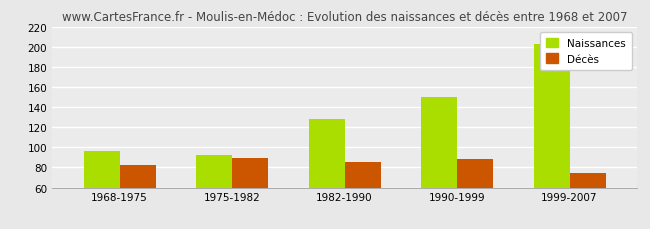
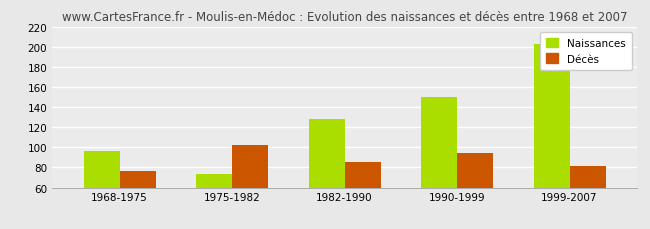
Décès/1968-1975: 82 -> 76
Naissances/1975-1982: 92 -> 74
Décès/1975-1982: 89 -> 102
Décès/1990-1999: 88 -> 94
Décès/1999-2007: 75 -> 81
